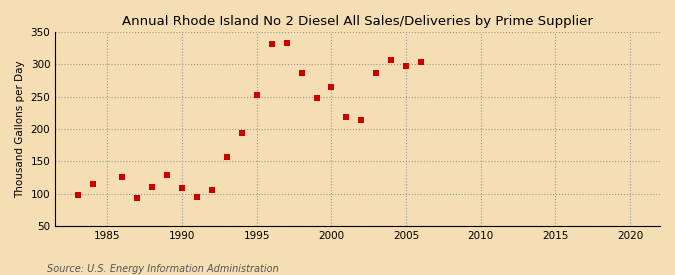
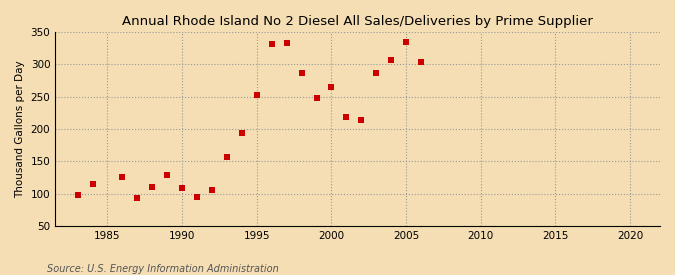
2005: 297 -> 334
